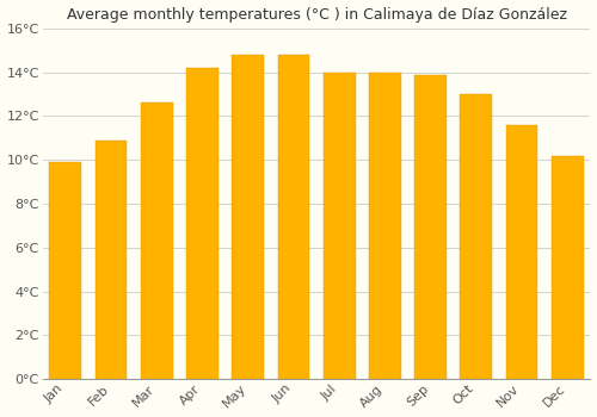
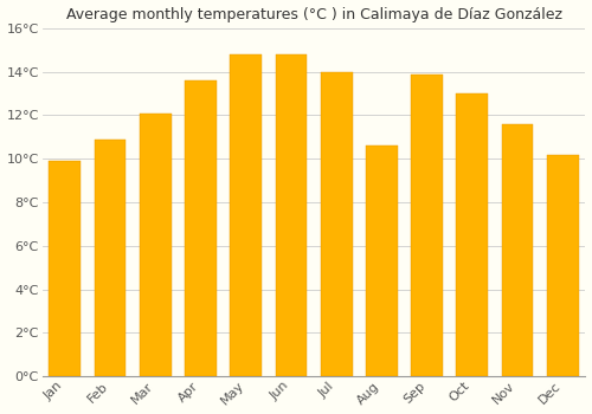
Mar: 12.6°C -> 12.1°C
Apr: 14.2°C -> 13.6°C
Aug: 14.0°C -> 10.6°C
